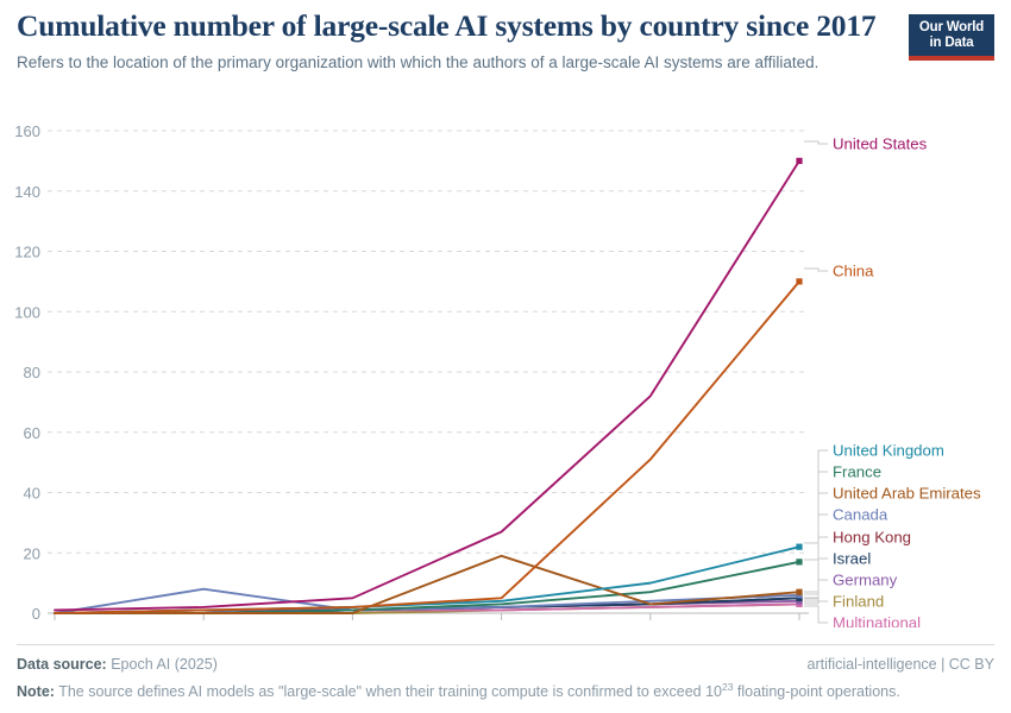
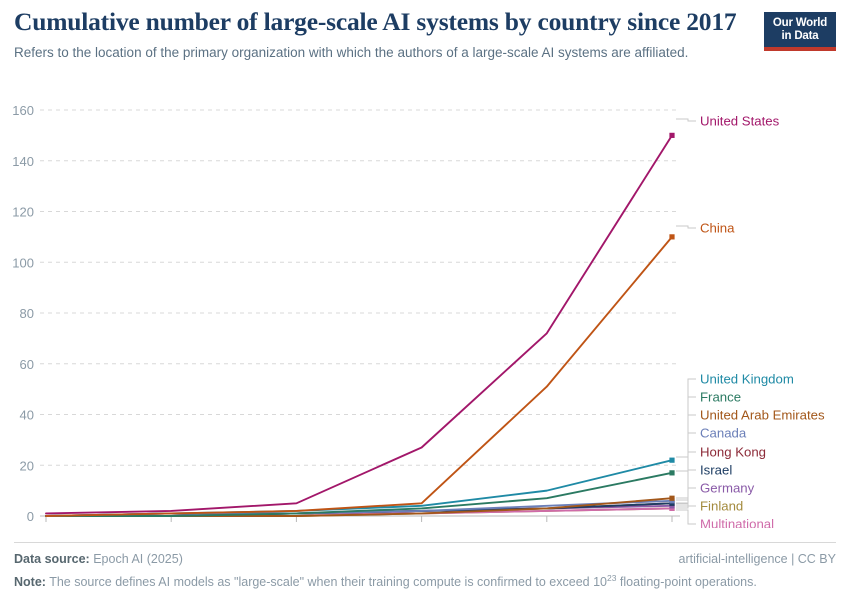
Canada/2020: 8 -> 1
United Arab Emirates/2022: 19 -> 1
